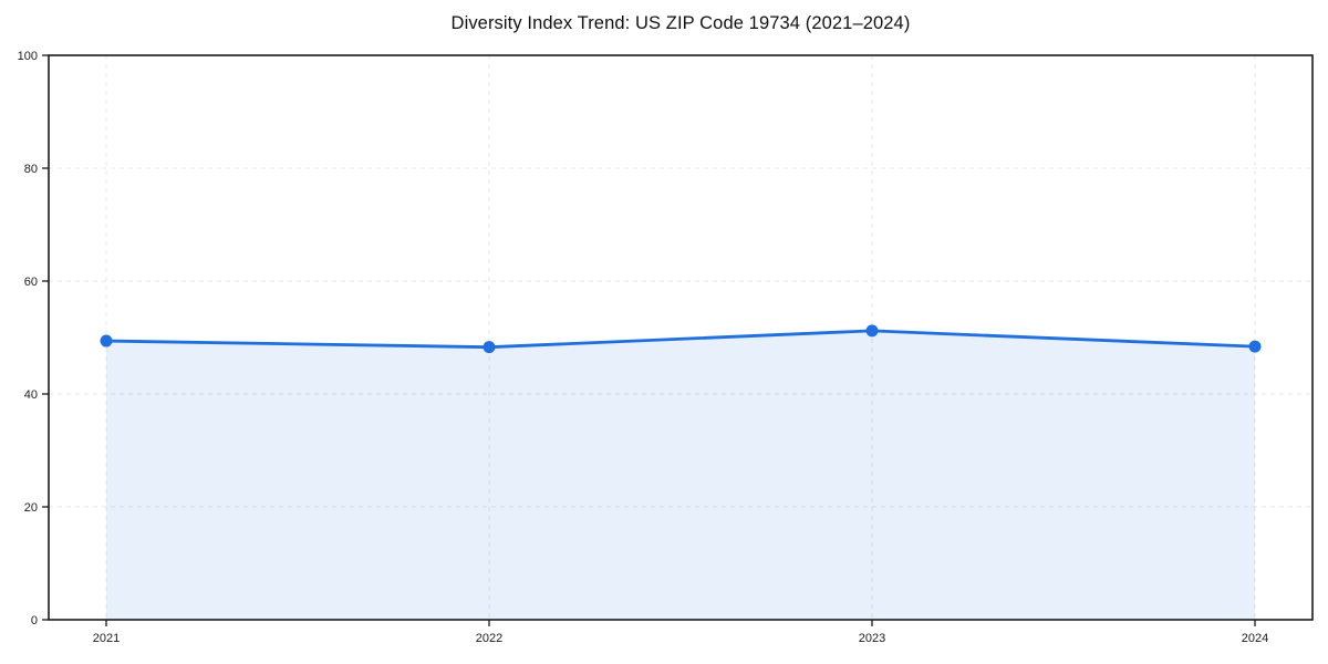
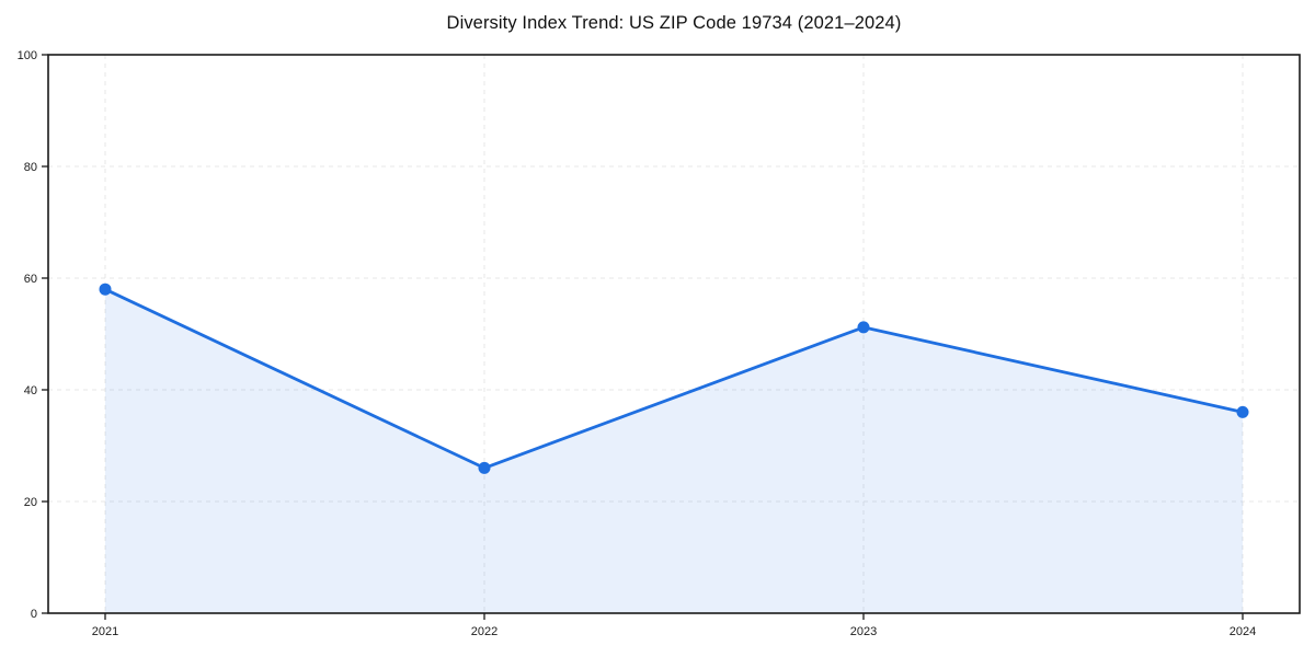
2021: 49 -> 58
2022: 48 -> 26
2024: 48 -> 36
